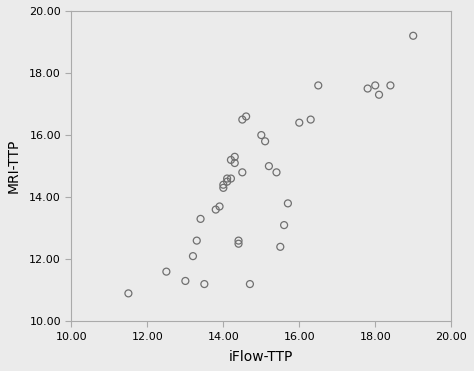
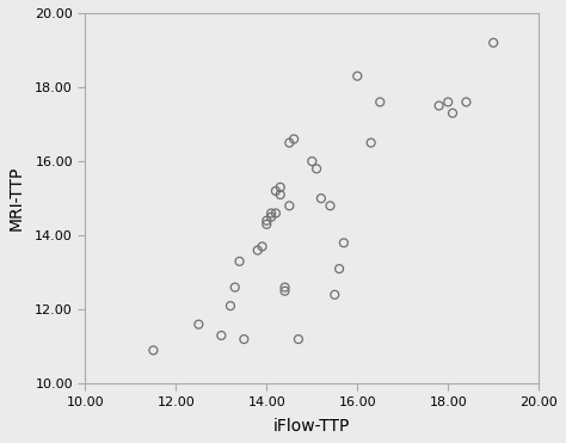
16.00: 16.4 -> 18.3
